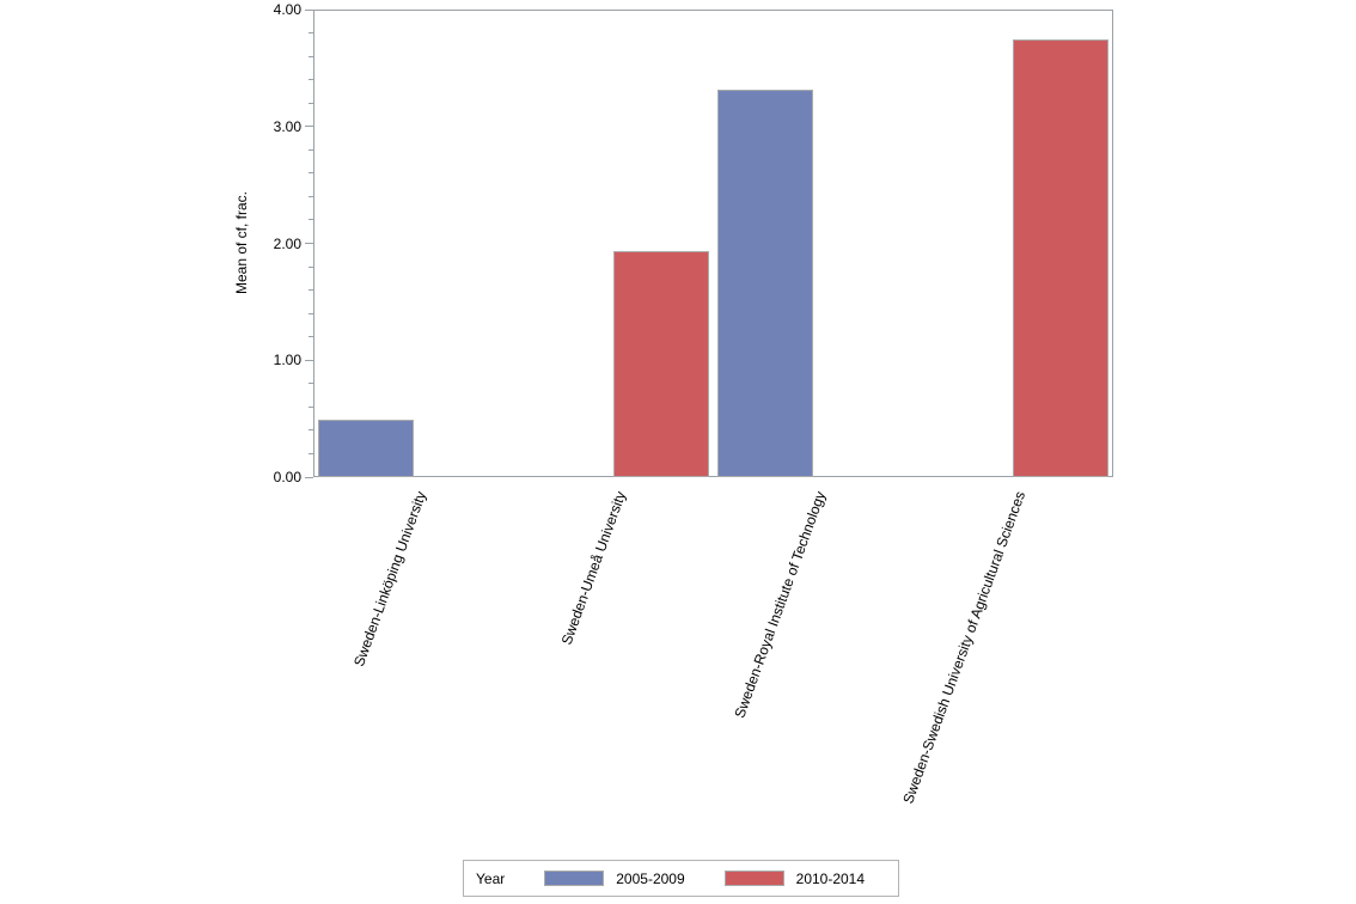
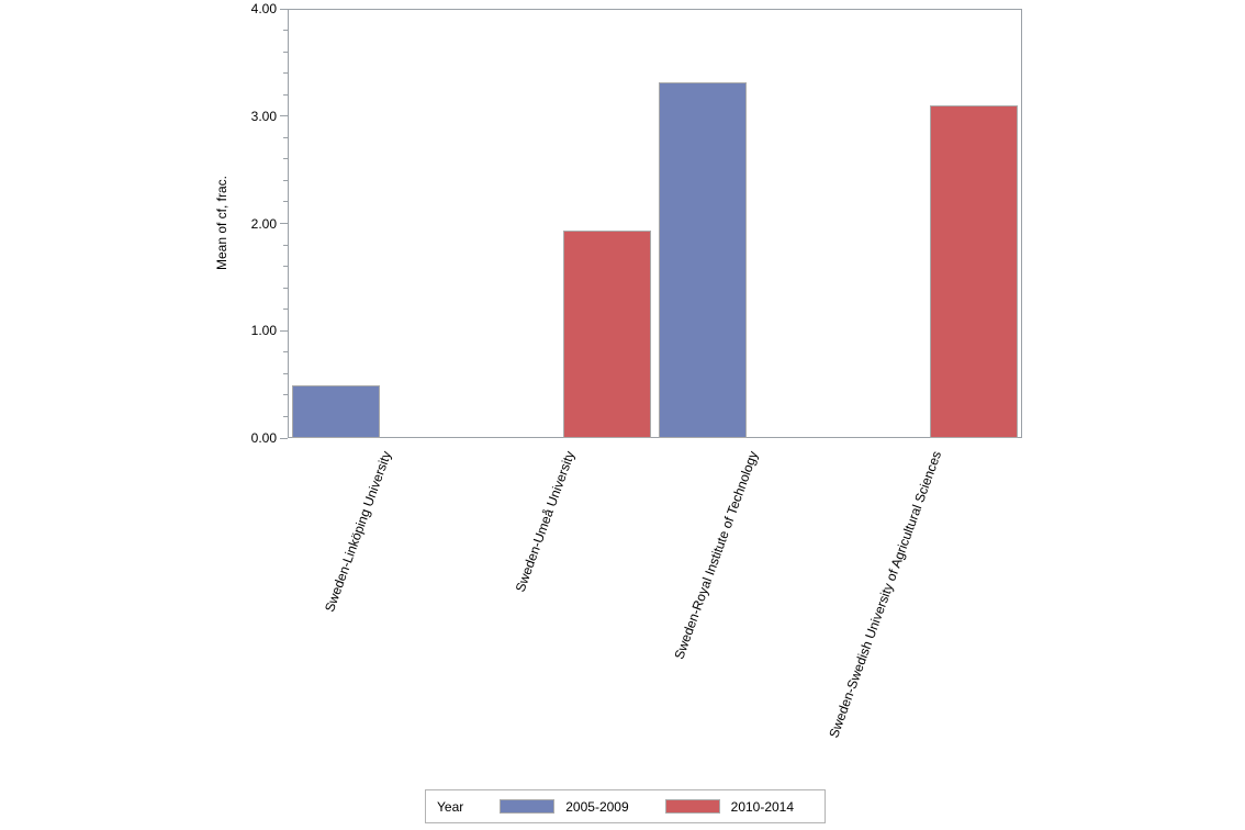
2010-2014/Sweden-Swedish University of Agricultural Sciences: 3.7 -> 3.1
